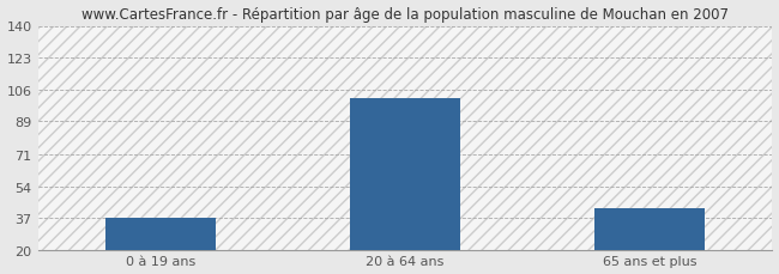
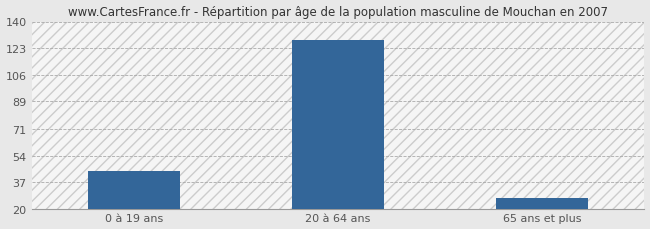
0 à 19 ans: 37 -> 44
20 à 64 ans: 101 -> 128
65 ans et plus: 42 -> 27
